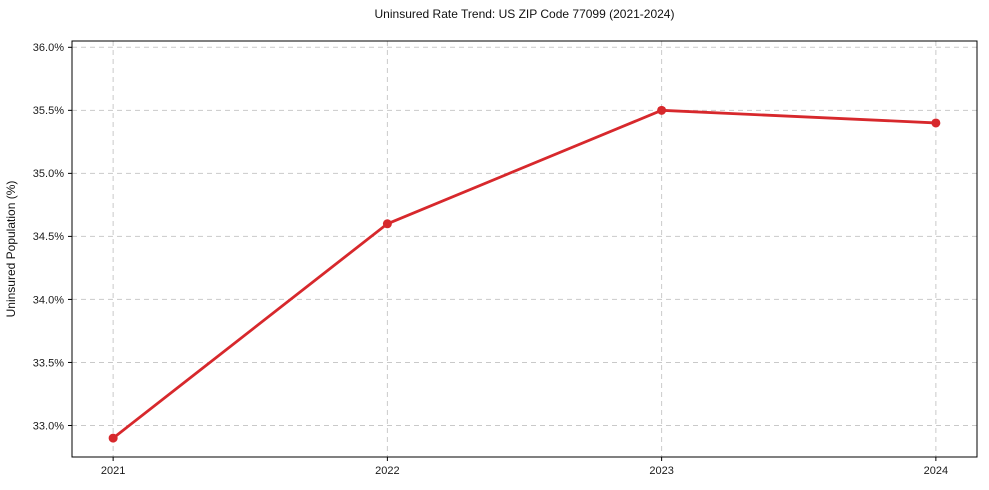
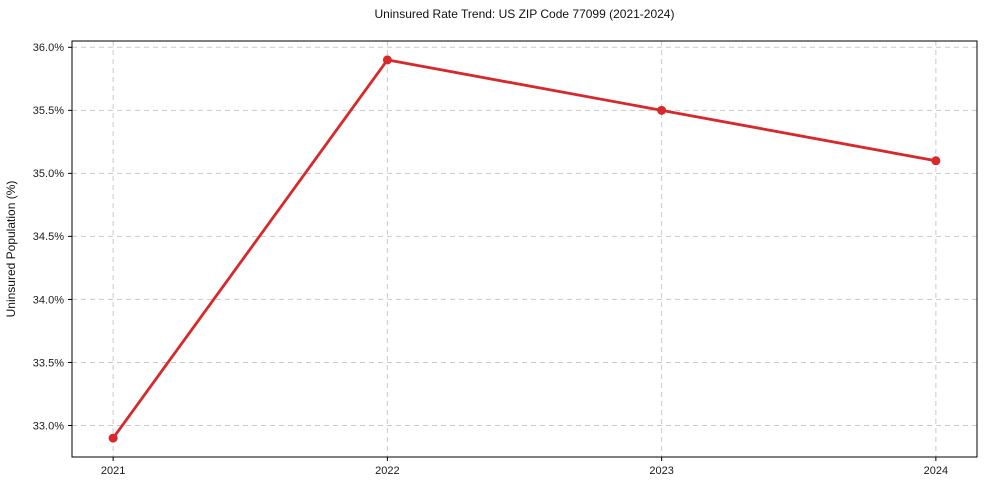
2022: 34.6% -> 35.9%
2024: 35.4% -> 35.1%
